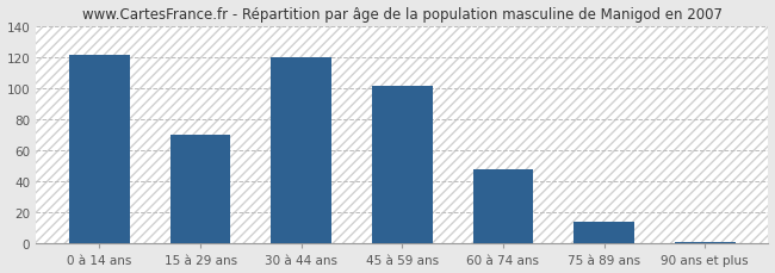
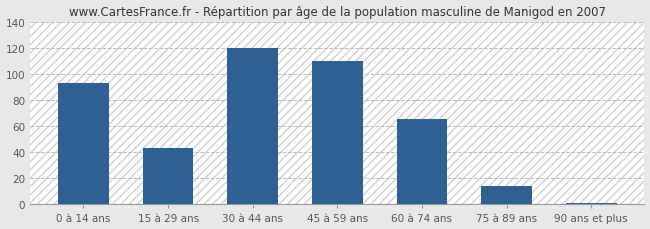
0 à 14 ans: 121 -> 93
15 à 29 ans: 70 -> 43
45 à 59 ans: 101 -> 110
60 à 74 ans: 48 -> 65
